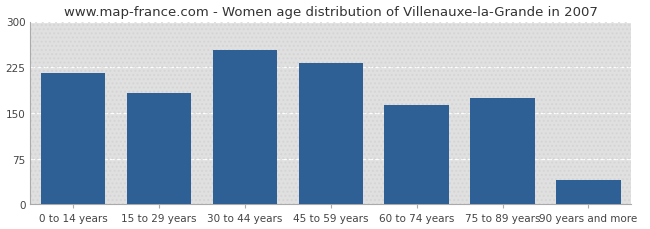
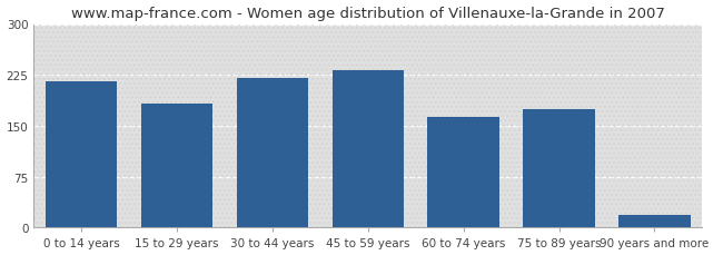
30 to 44 years: 254 -> 220
90 years and more: 40 -> 18
